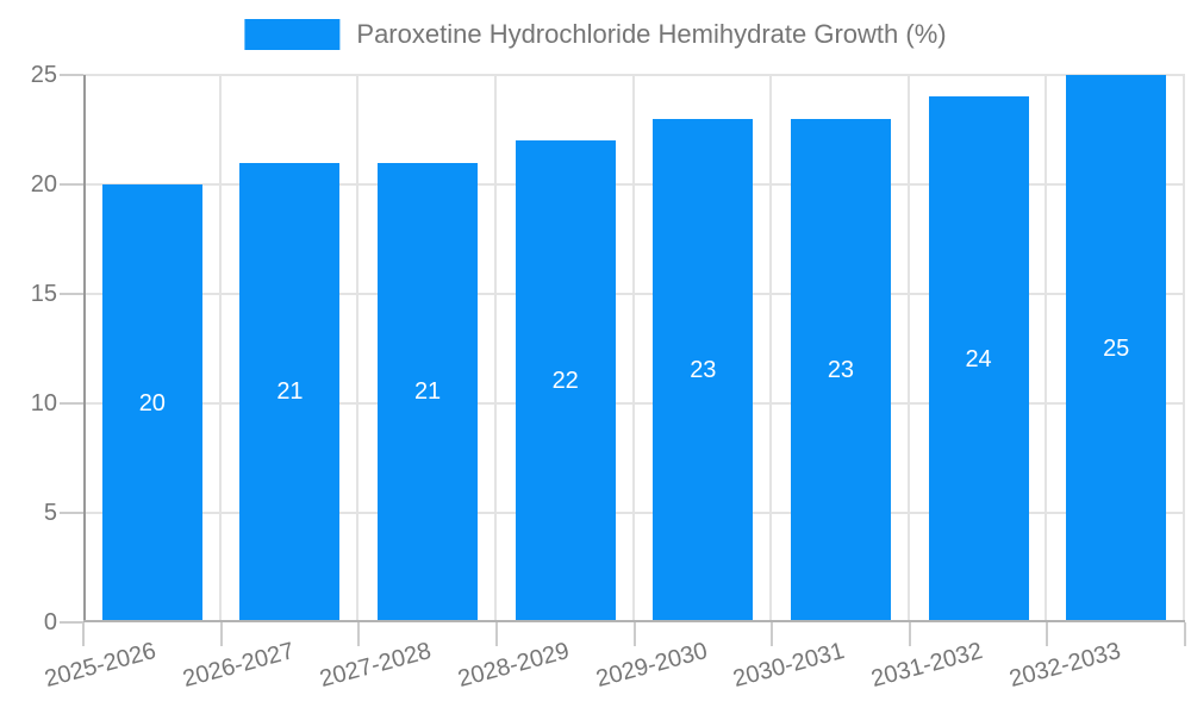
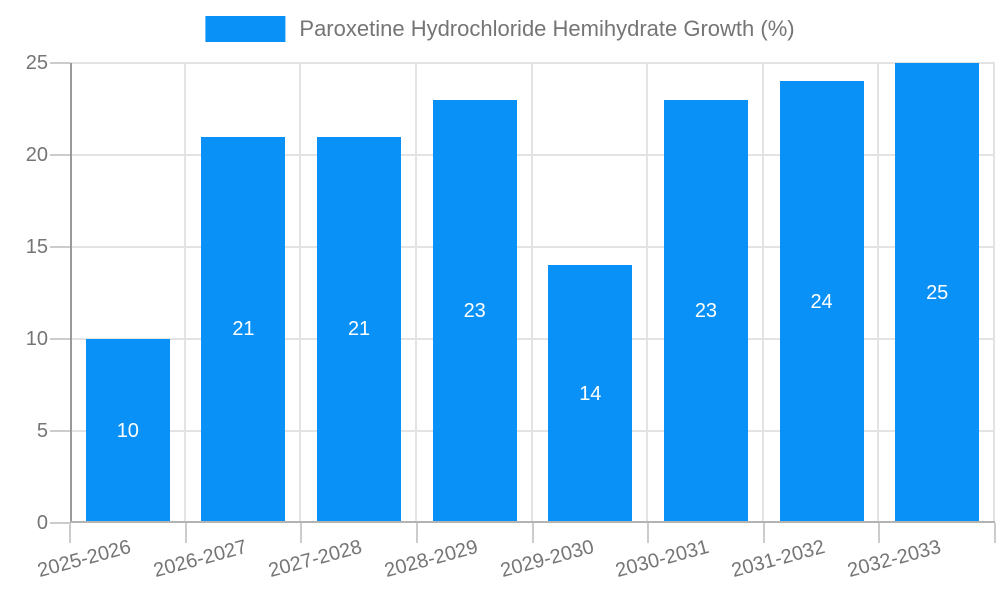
2025-2026: 20 -> 10
2028-2029: 22 -> 23
2029-2030: 23 -> 14
